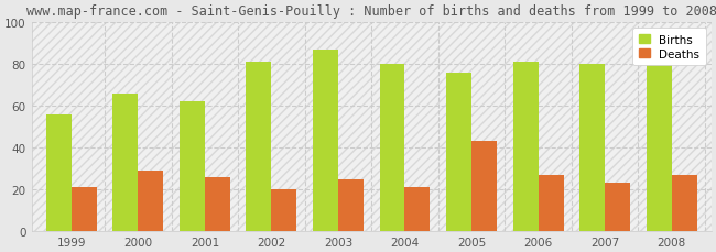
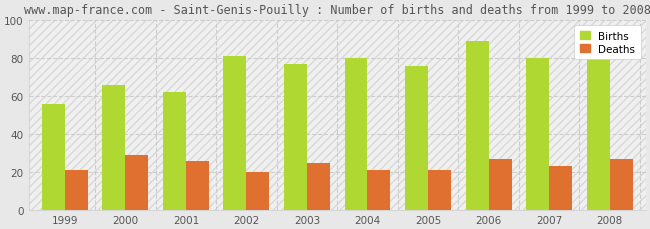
Births/2003: 87 -> 77
Deaths/2005: 43 -> 21
Births/2006: 81 -> 89
